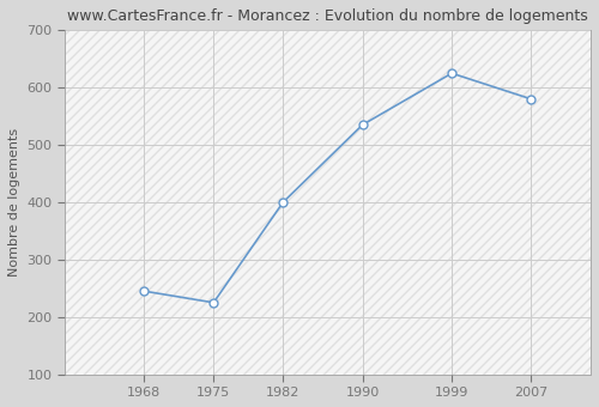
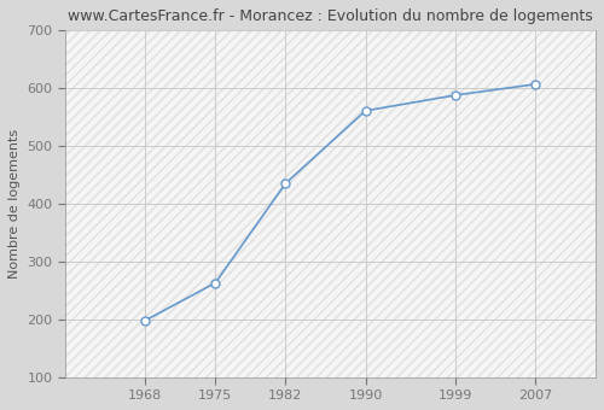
1968: 245 -> 198
1975: 225 -> 263
1982: 400 -> 435
1990: 535 -> 561
1999: 625 -> 588
2007: 580 -> 607
